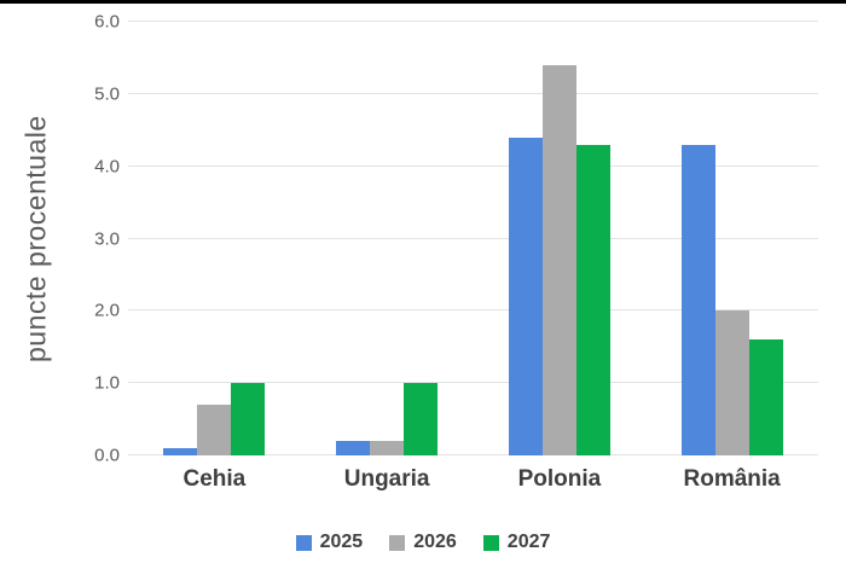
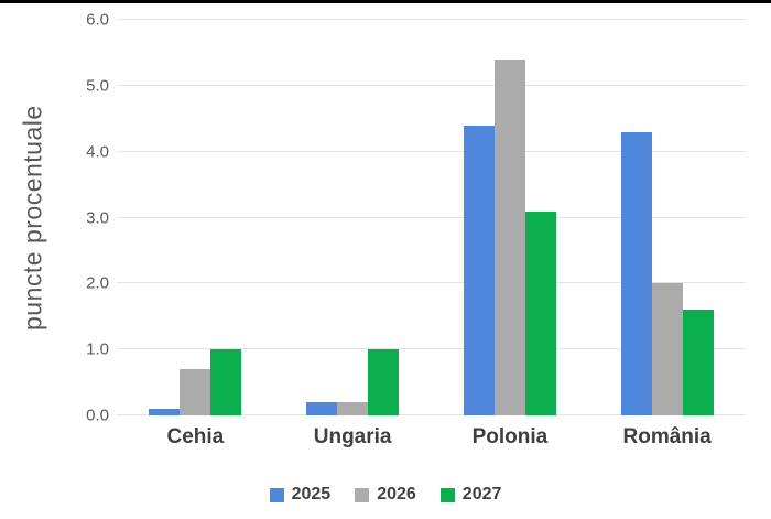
2027/Polonia: 4.3 -> 3.1
